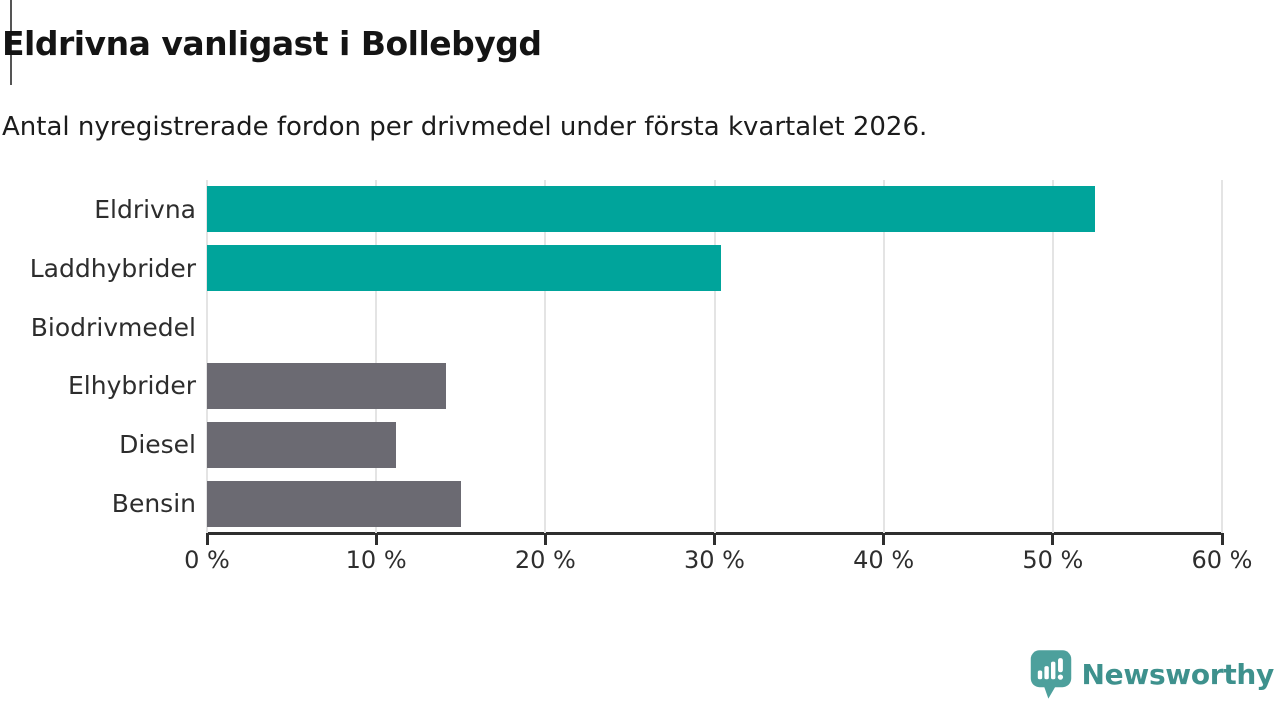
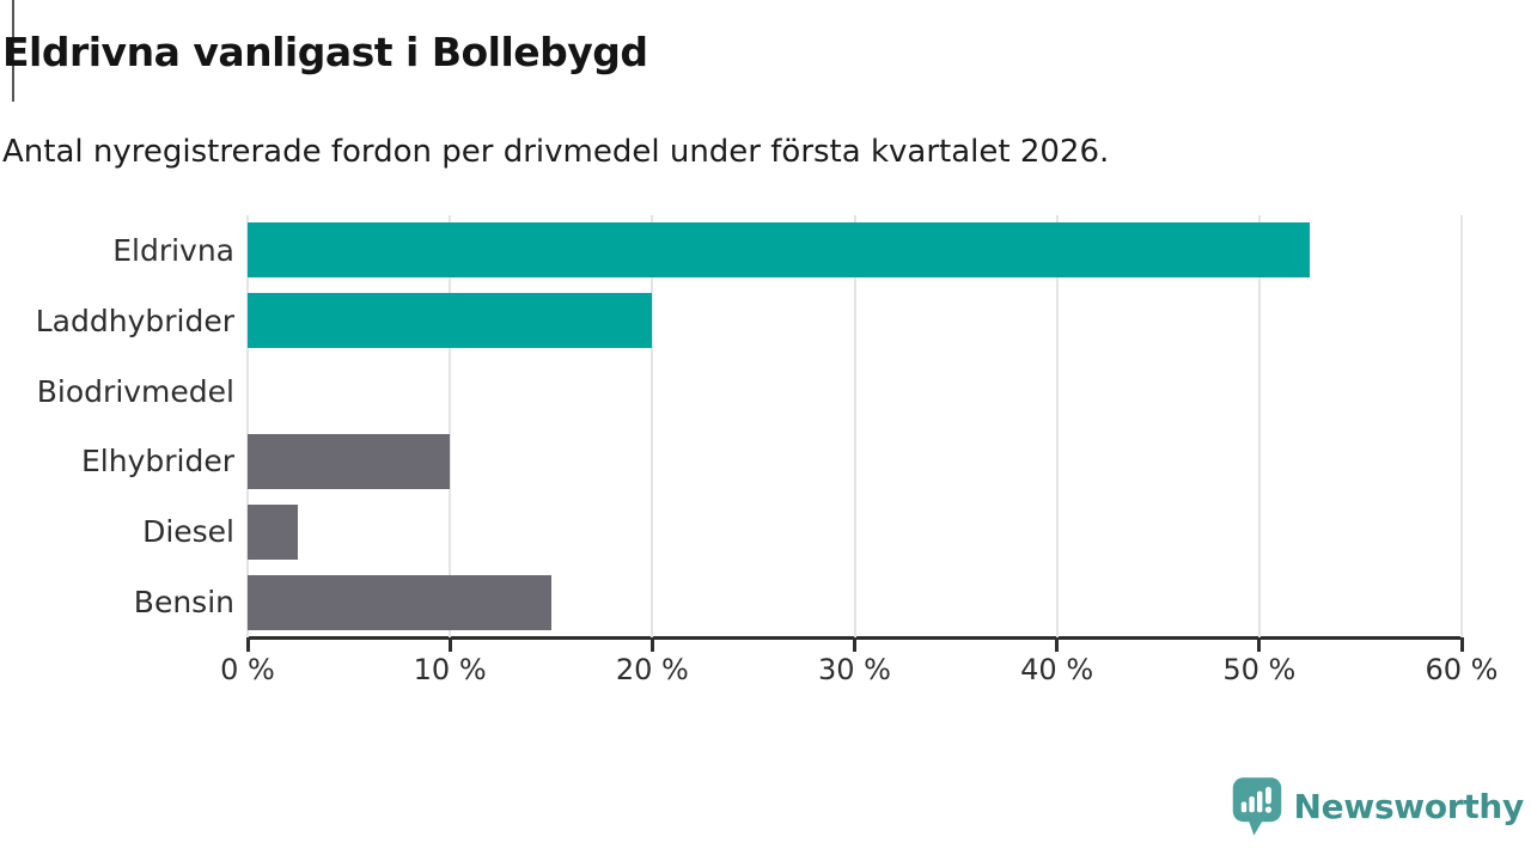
Laddhybrider: 30.4% -> 20.0%
Elhybrider: 14.1% -> 10.0%
Diesel: 11.2% -> 2.5%
